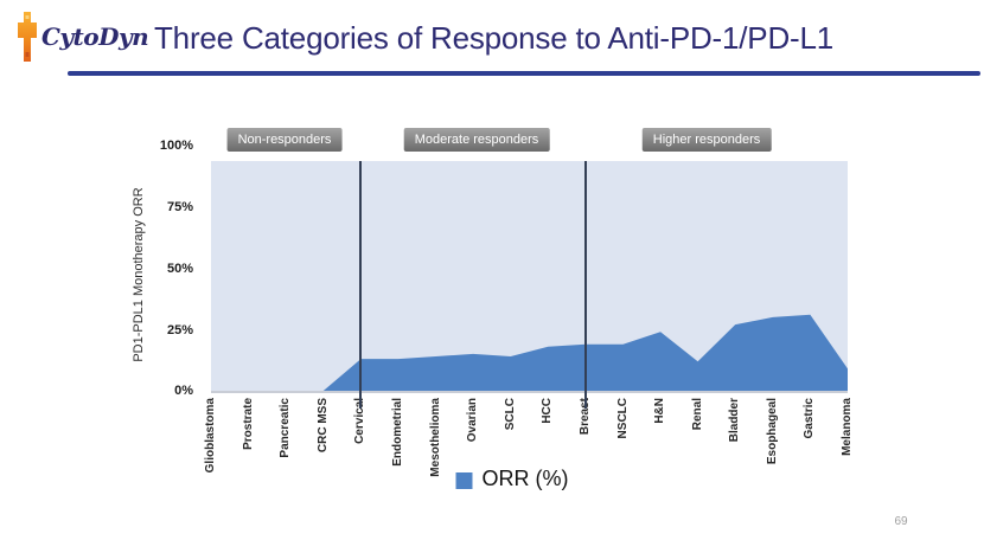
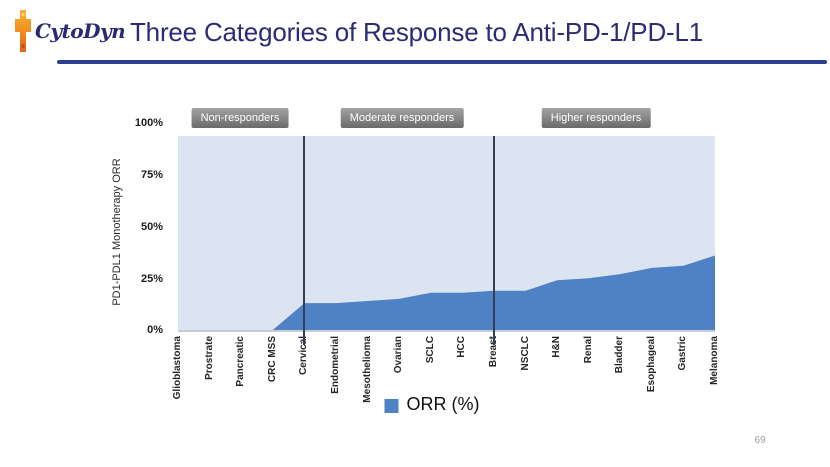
SCLC: 14% -> 18%
Renal: 12% -> 25%
Melanoma: 9% -> 36%
